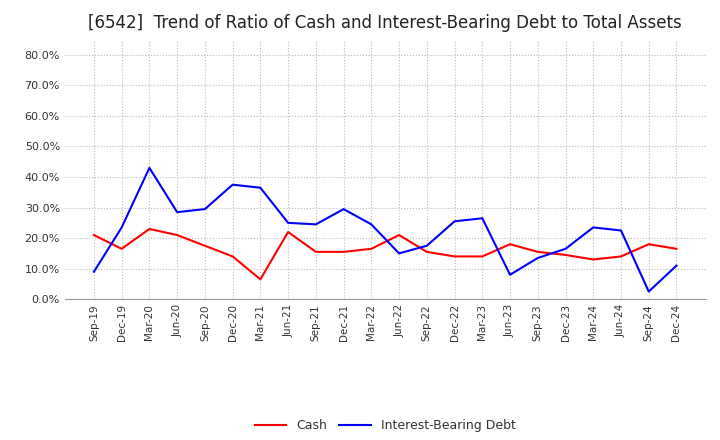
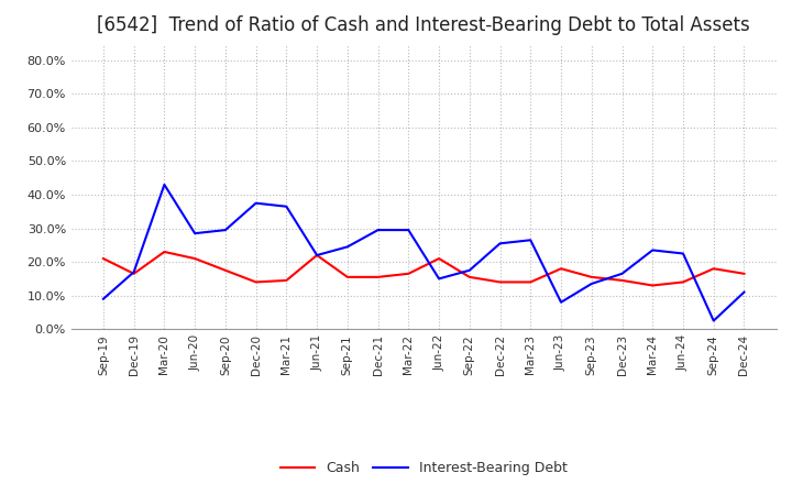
Interest-Bearing Debt/Dec-19: 23.5% -> 17.0%
Cash/Mar-21: 6.5% -> 14.5%
Interest-Bearing Debt/Jun-21: 25.0% -> 22.0%
Interest-Bearing Debt/Mar-22: 24.5% -> 29.5%
